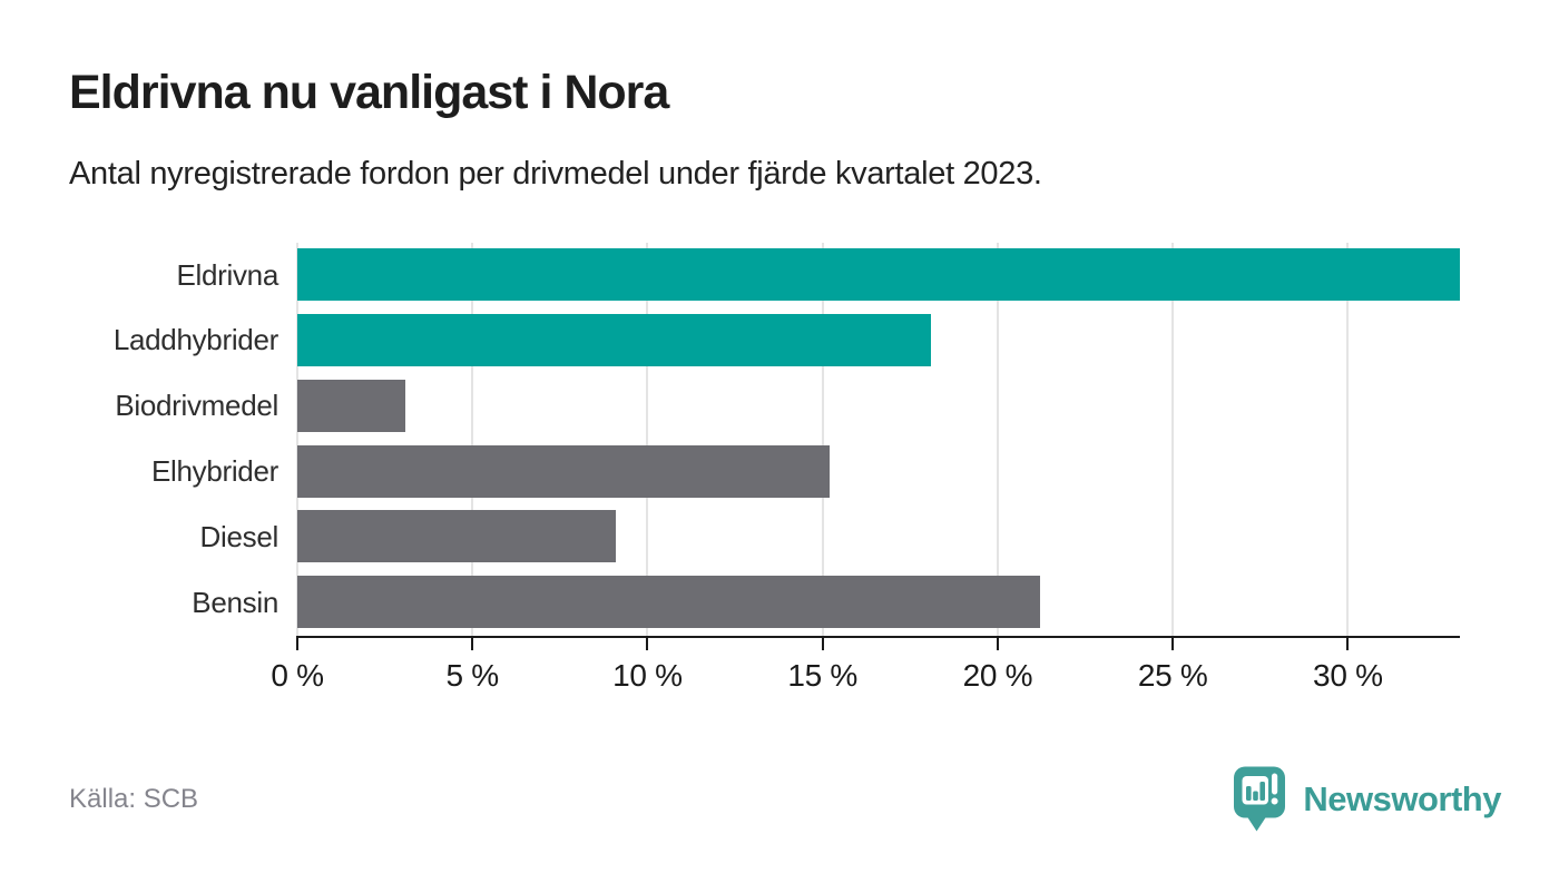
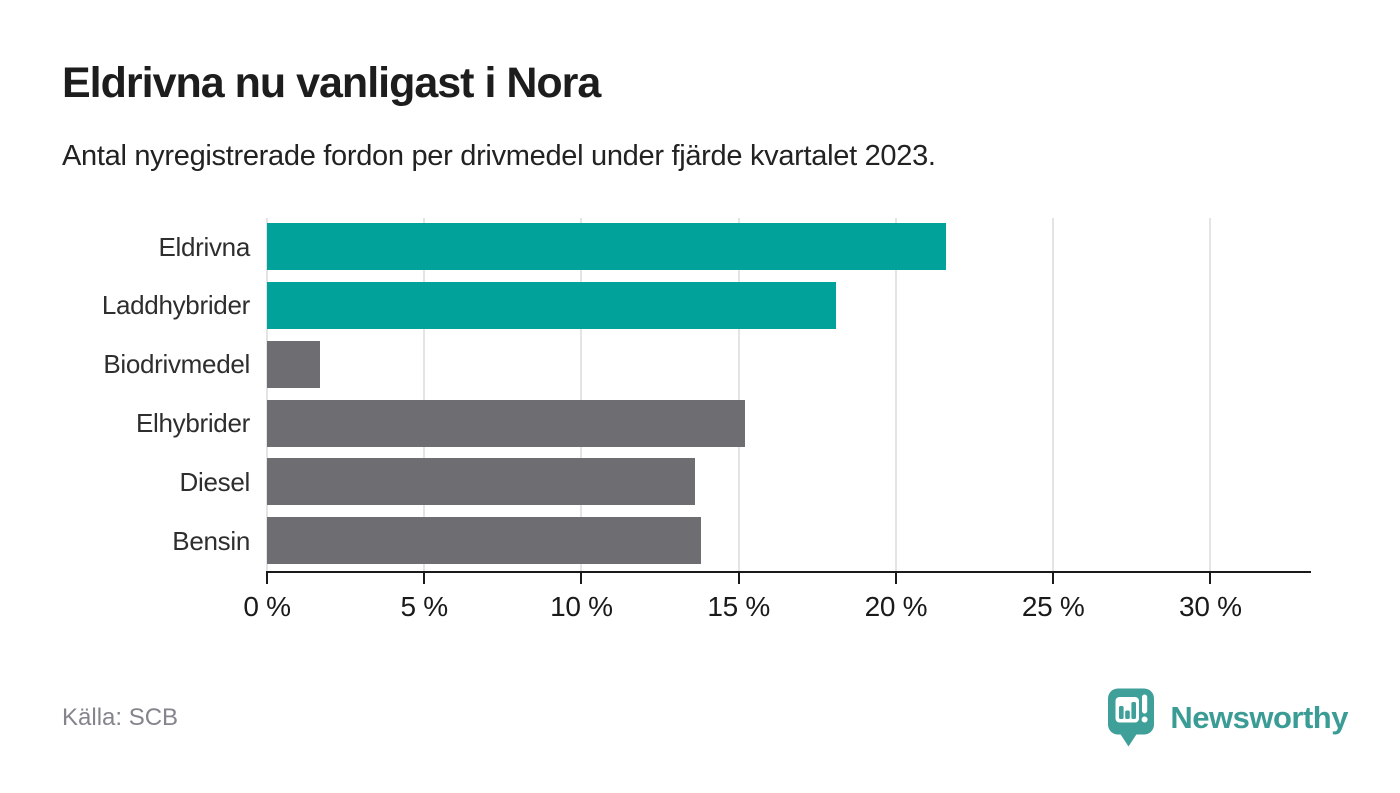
Eldrivna: 33.2% -> 21.6%
Biodrivmedel: 3.1% -> 1.7%
Diesel: 9.1% -> 13.6%
Bensin: 21.2% -> 13.8%
